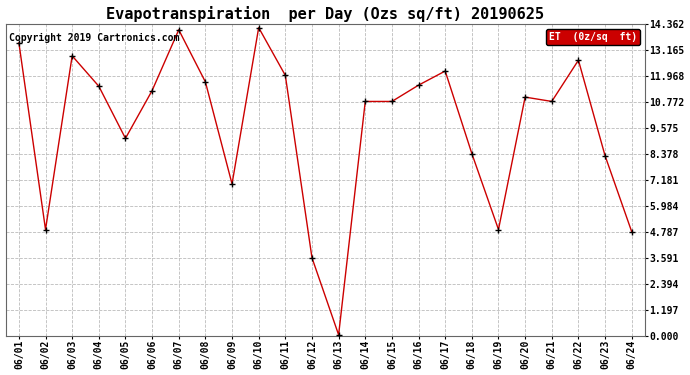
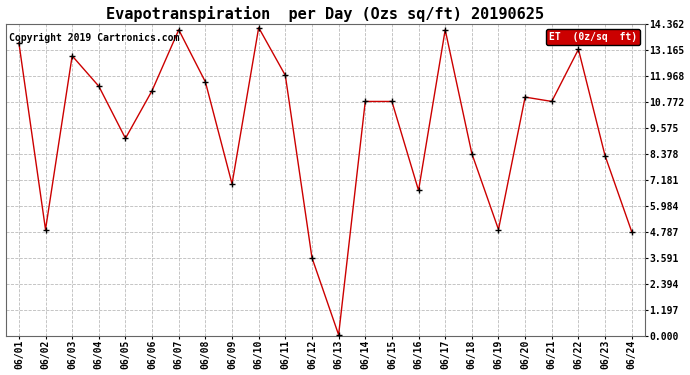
06/16: 11.55 -> 6.70
06/17: 12.20 -> 14.10
06/22: 12.70 -> 13.20
